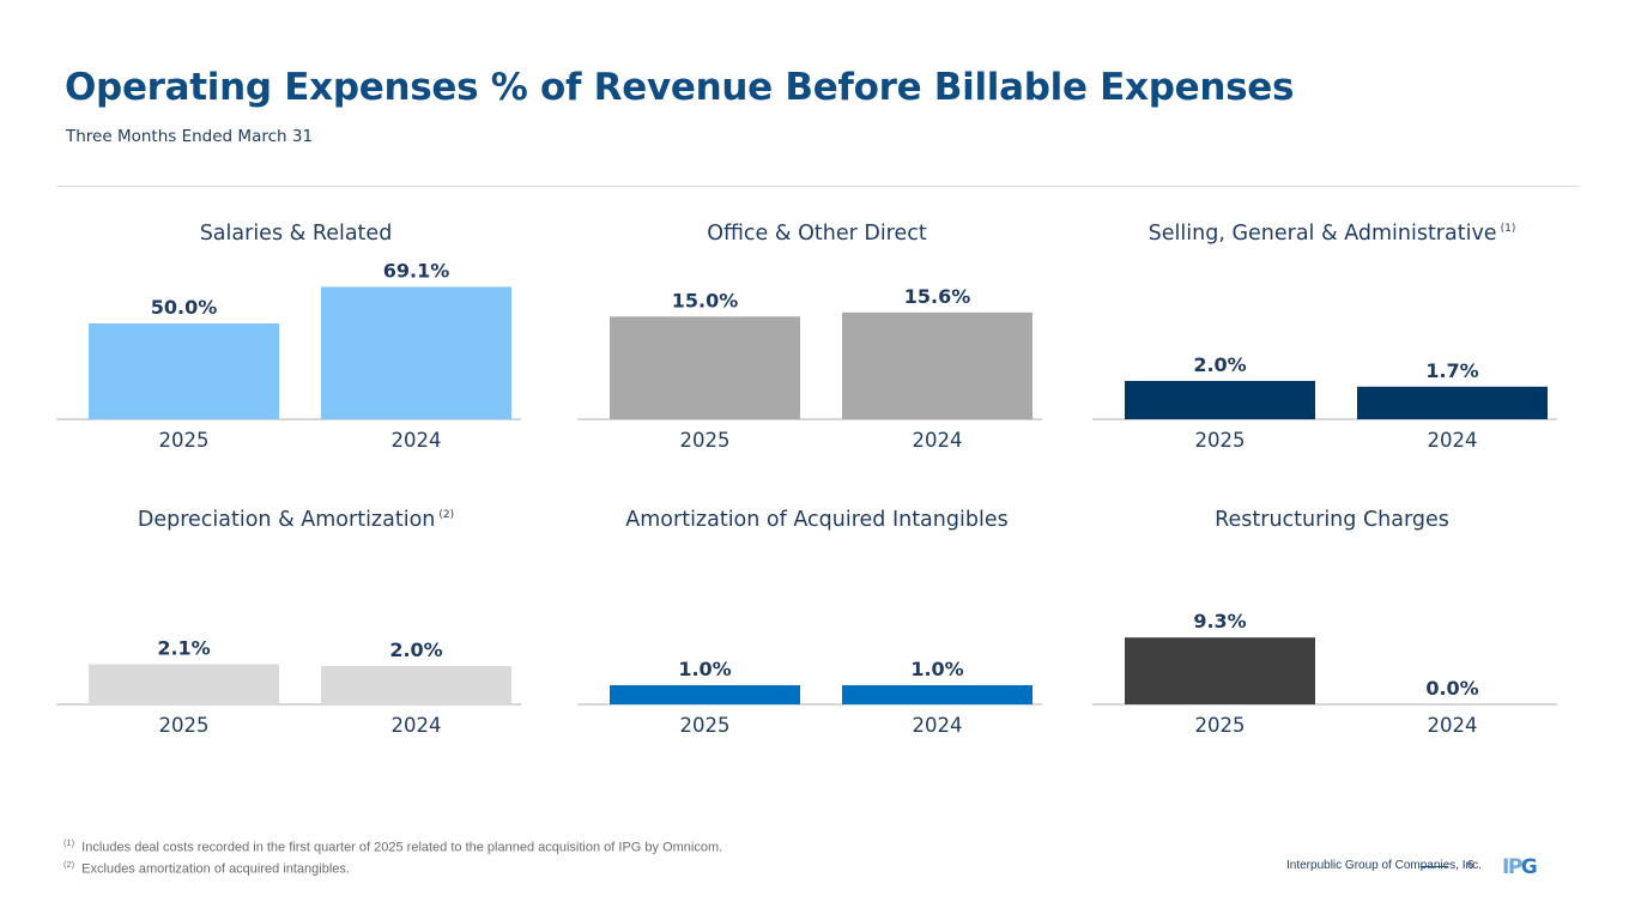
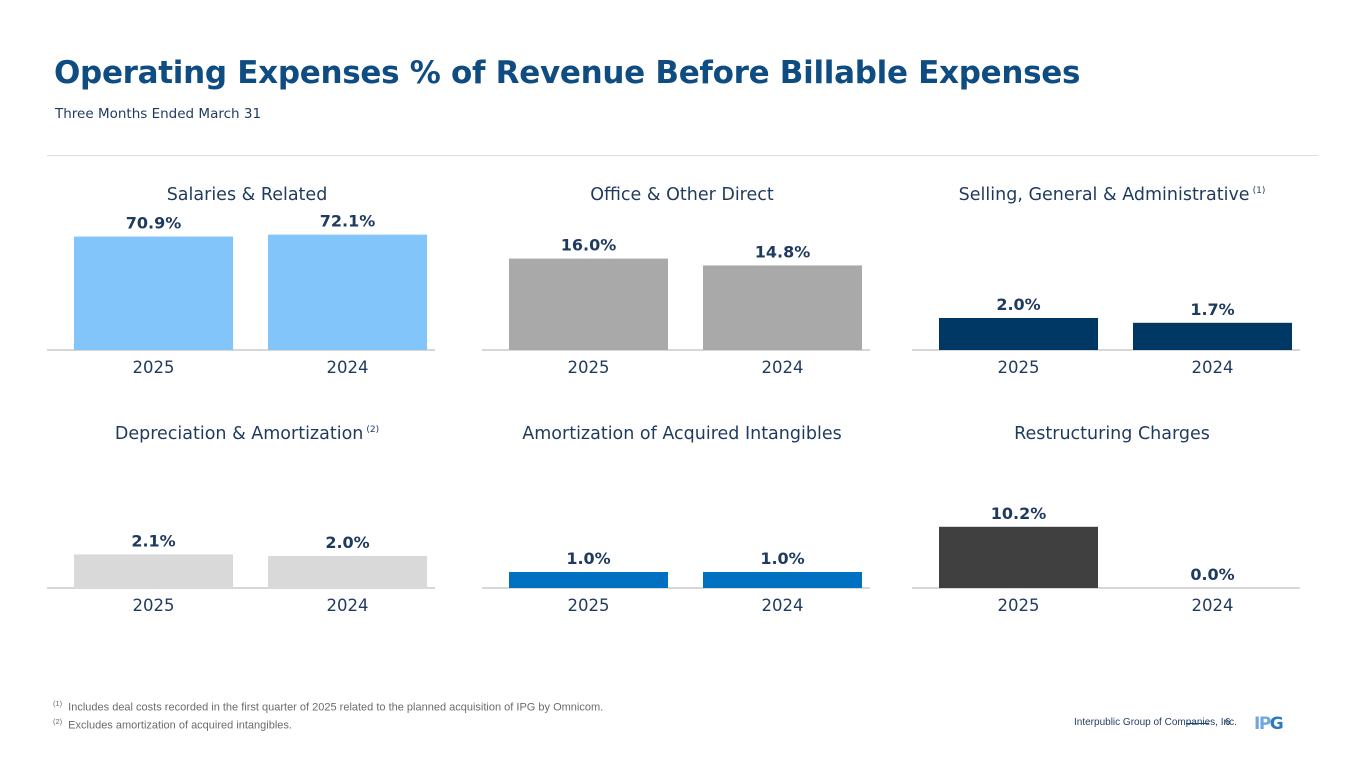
Salaries & Related/2025: 50.0% -> 70.9%
Salaries & Related/2024: 69.1% -> 72.1%
Office & Other Direct/2025: 15.0% -> 16.0%
Office & Other Direct/2024: 15.6% -> 14.8%
Restructuring Charges/2025: 9.3% -> 10.2%
